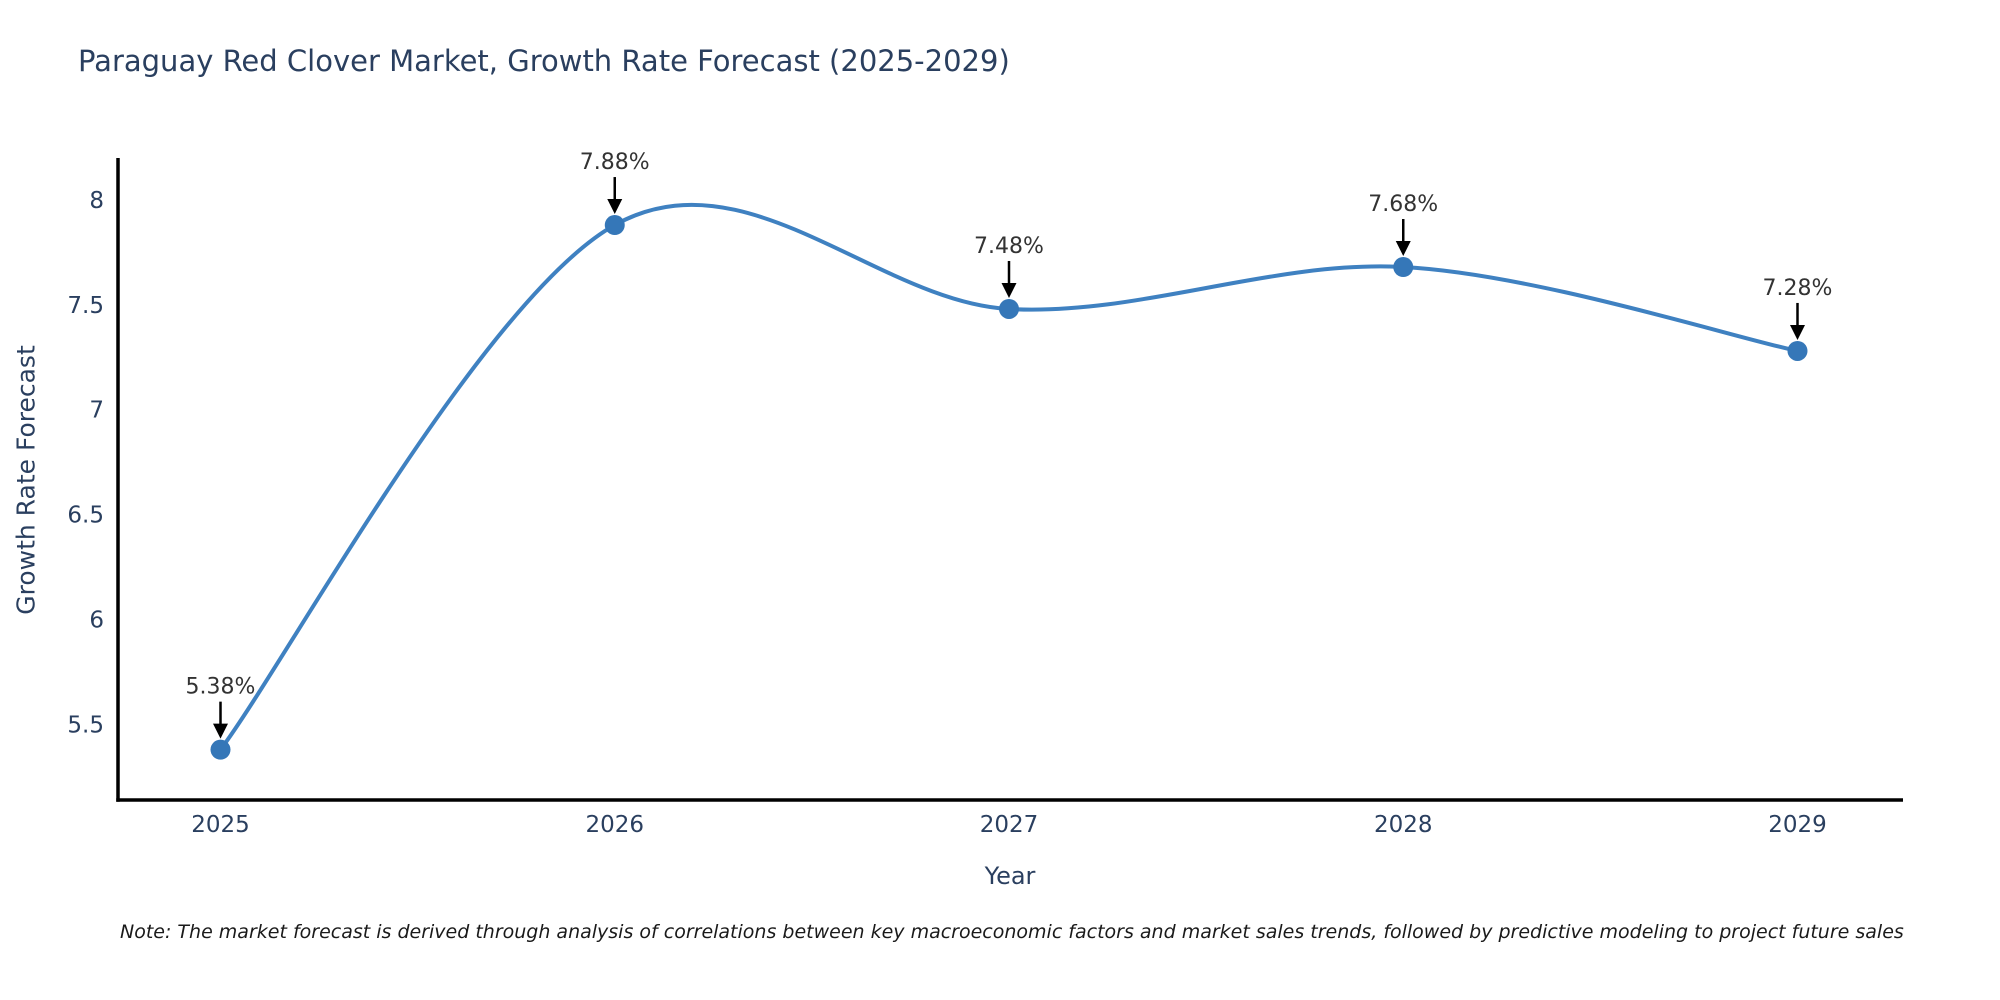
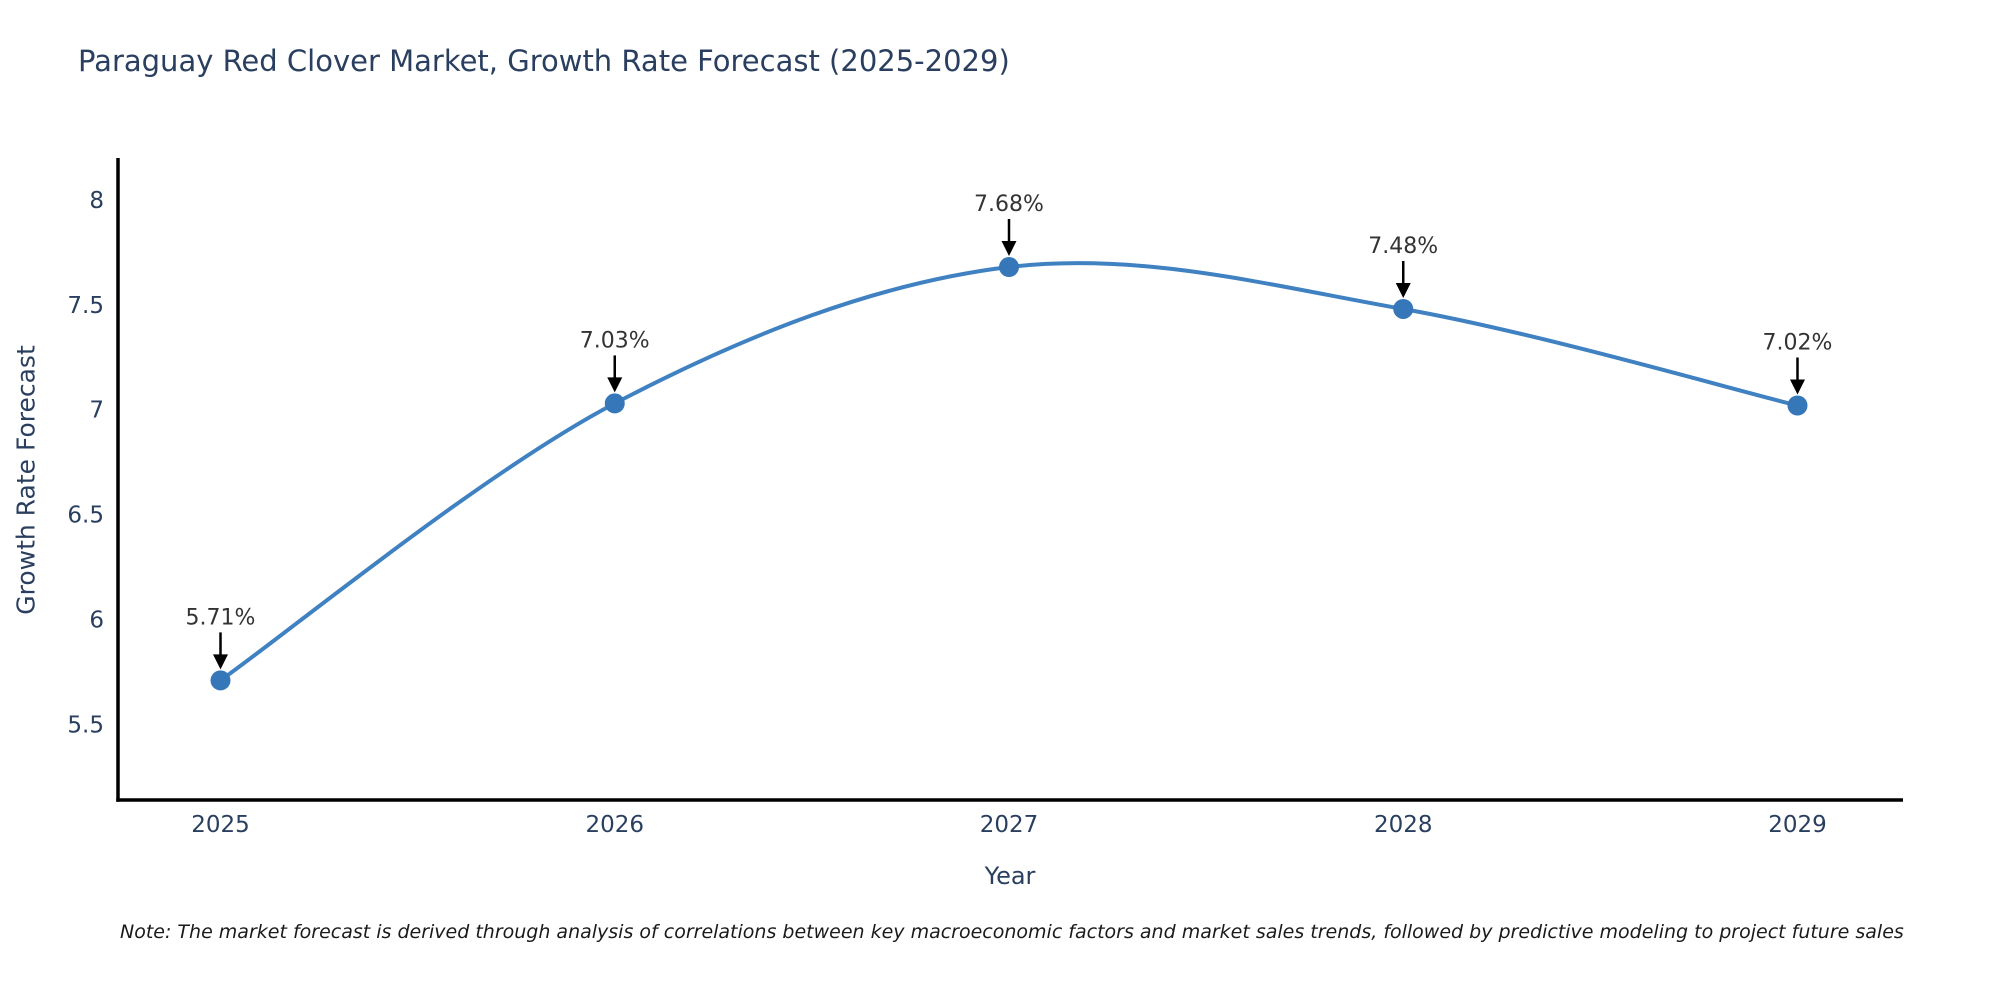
2025: 5.38% -> 5.71%
2026: 7.88% -> 7.03%
2027: 7.48% -> 7.68%
2028: 7.68% -> 7.48%
2029: 7.28% -> 7.02%
